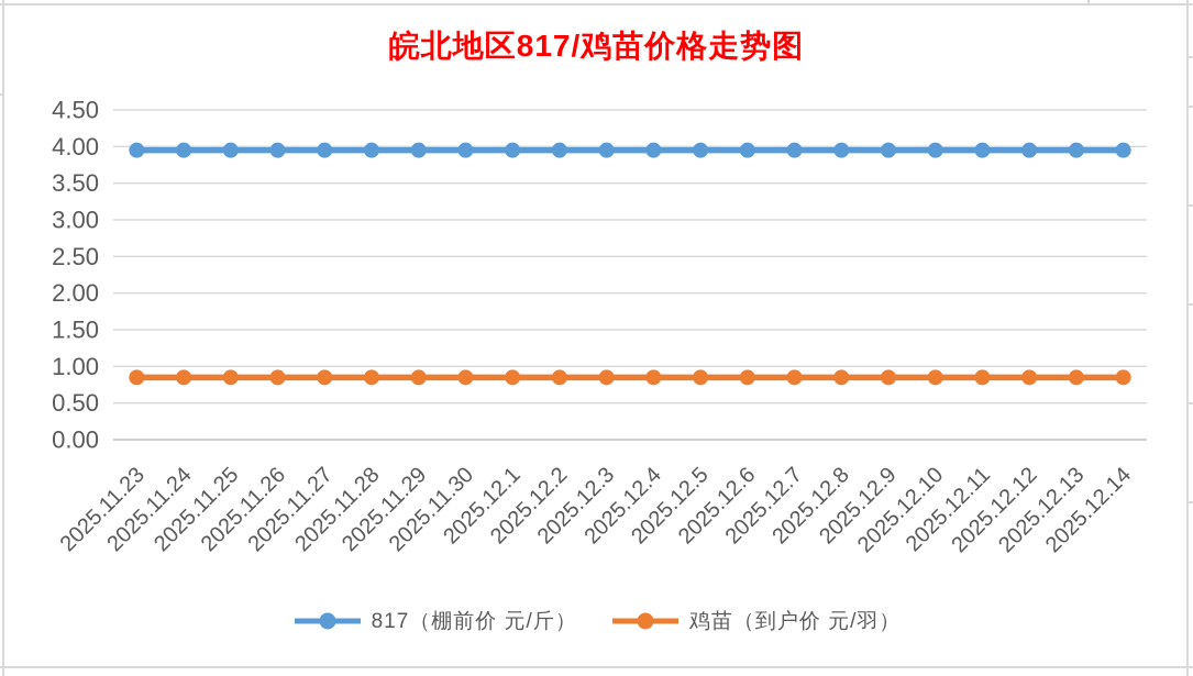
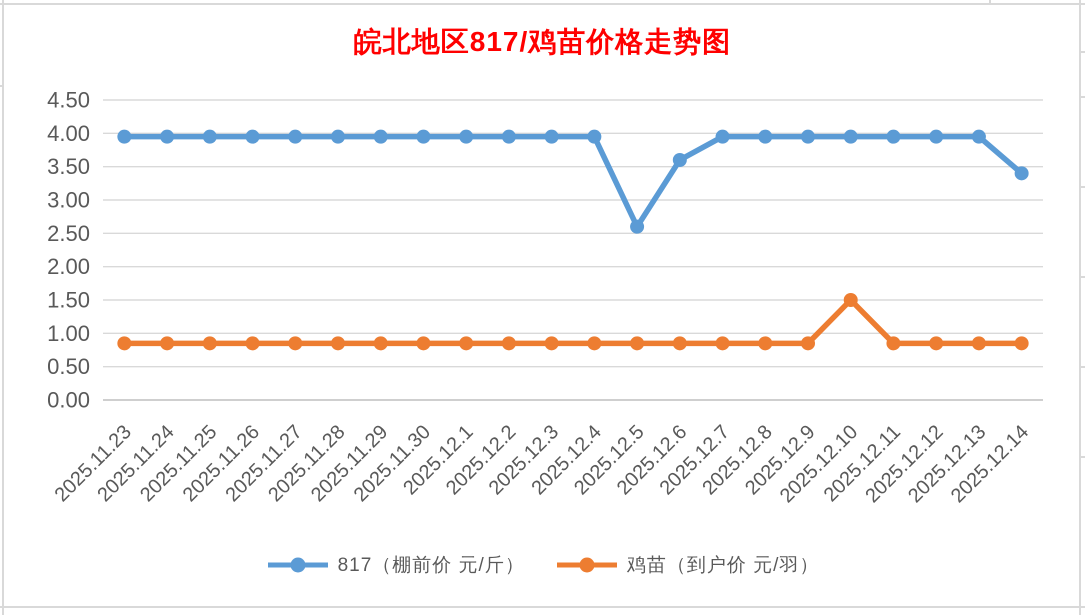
817（棚前价 元/斤）/2025.12.5: 4.0 -> 2.6
817（棚前价 元/斤）/2025.12.6: 4.0 -> 3.6
鸡苗（到户价 元/羽）/2025.12.10: 0.8 -> 1.5
817（棚前价 元/斤）/2025.12.14: 4.0 -> 3.4
